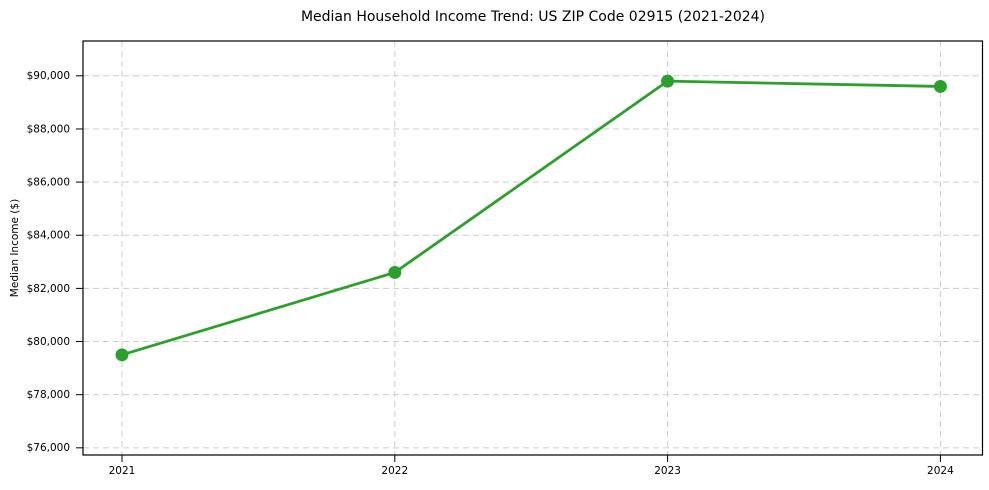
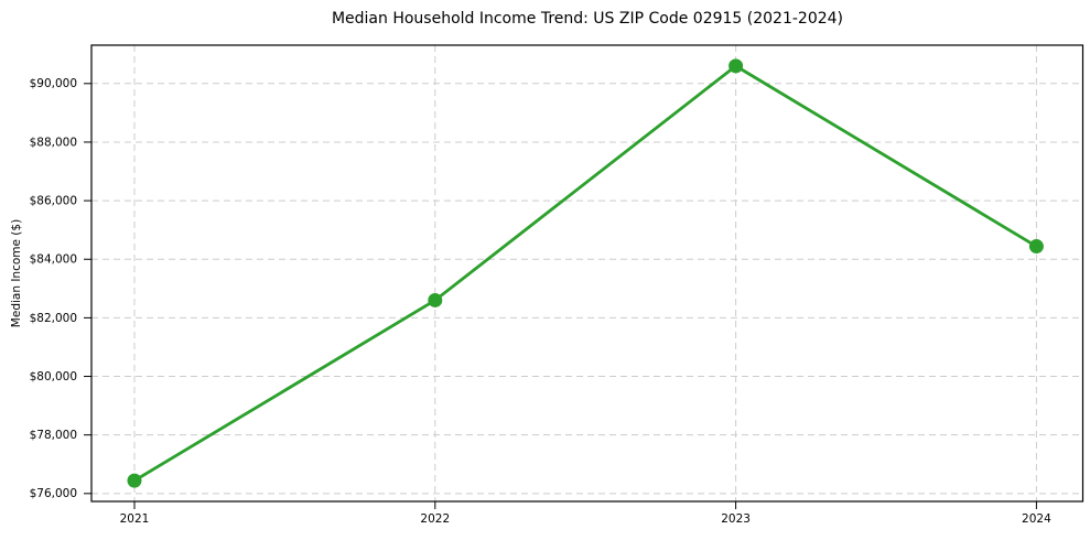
2021: $79500 -> $76400
2023: $89800 -> $90600
2024: $89600 -> $84400
